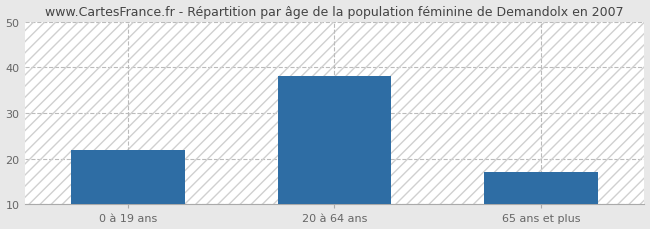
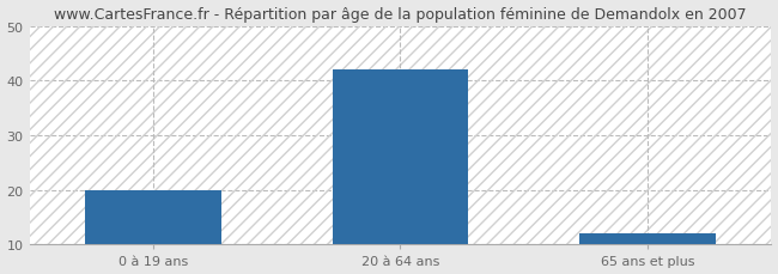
0 à 19 ans: 22 -> 20
20 à 64 ans: 38 -> 42
65 ans et plus: 17 -> 12
